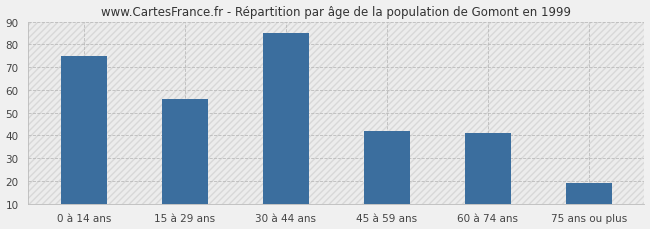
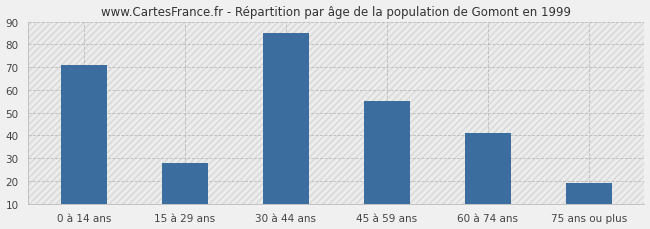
0 à 14 ans: 75 -> 71
15 à 29 ans: 56 -> 28
45 à 59 ans: 42 -> 55
